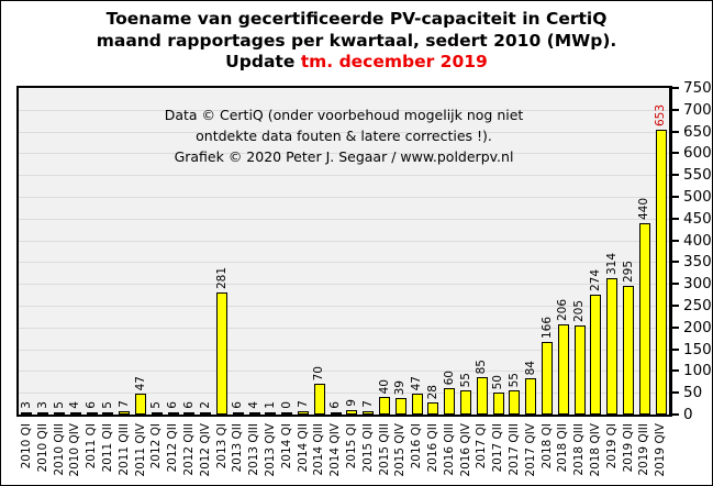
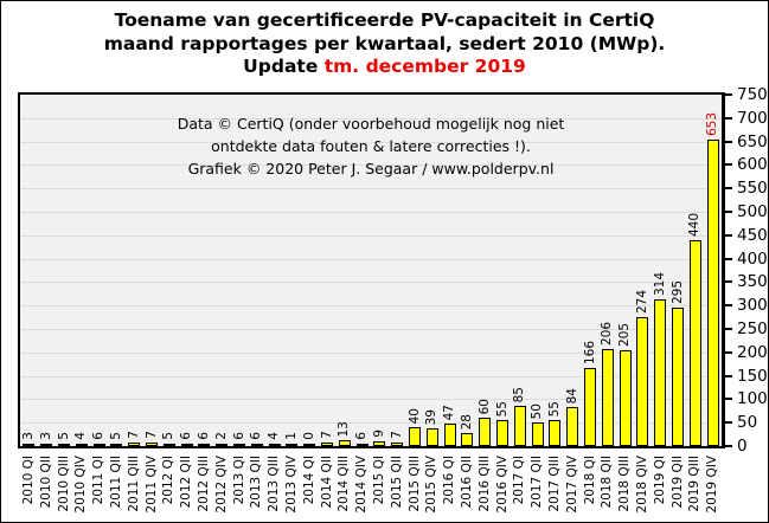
2011 QIV: 47 -> 7
2013 QI: 281 -> 6
2014 QIII: 70 -> 13
